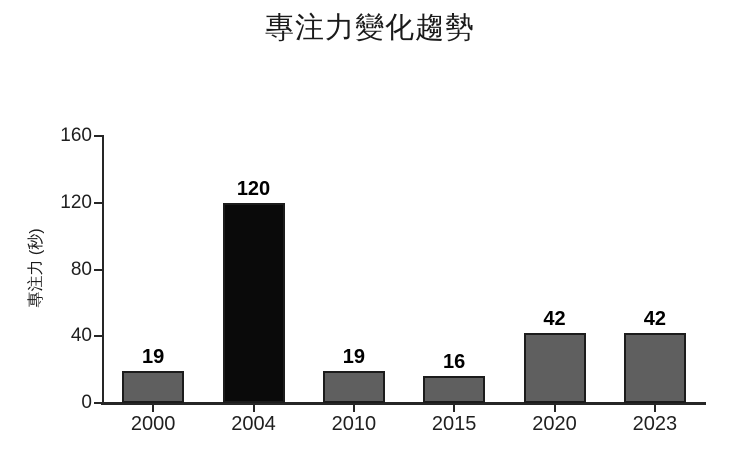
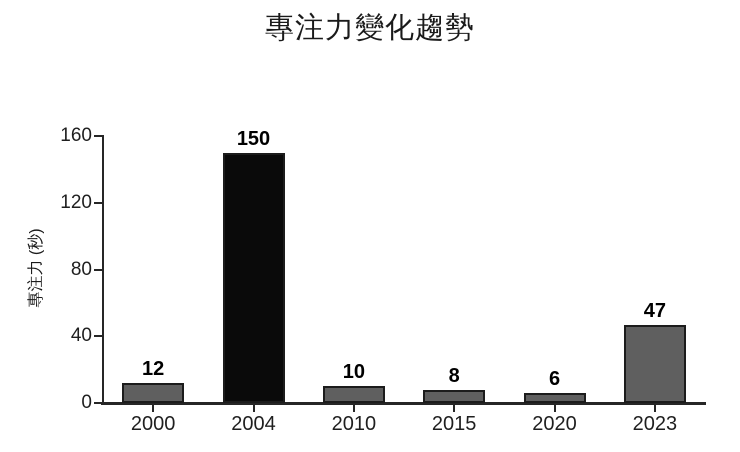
2000: 19 -> 12
2004: 120 -> 150
2010: 19 -> 10
2015: 16 -> 8
2020: 42 -> 6
2023: 42 -> 47
